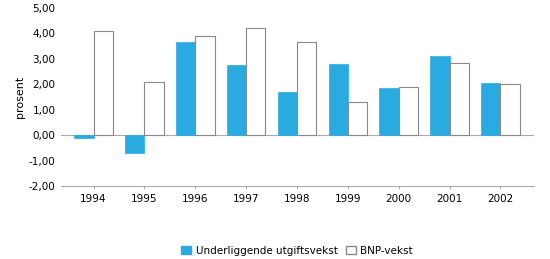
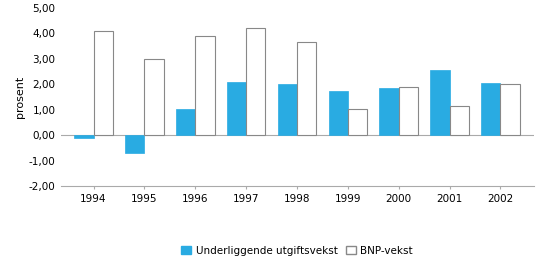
BNP-vekst/1995: 2,10 -> 3,00
Underliggende utgiftsvekst/1996: 3,65 -> 1,05
Underliggende utgiftsvekst/1997: 2,75 -> 2,10
Underliggende utgiftsvekst/1998: 1,70 -> 2,00
Underliggende utgiftsvekst/1999: 2,80 -> 1,75
BNP-vekst/1999: 1,30 -> 1,05
Underliggende utgiftsvekst/2001: 3,10 -> 2,55
BNP-vekst/2001: 2,85 -> 1,15
